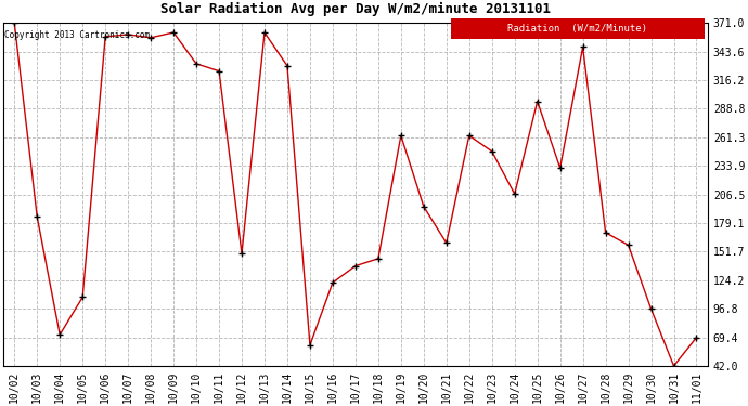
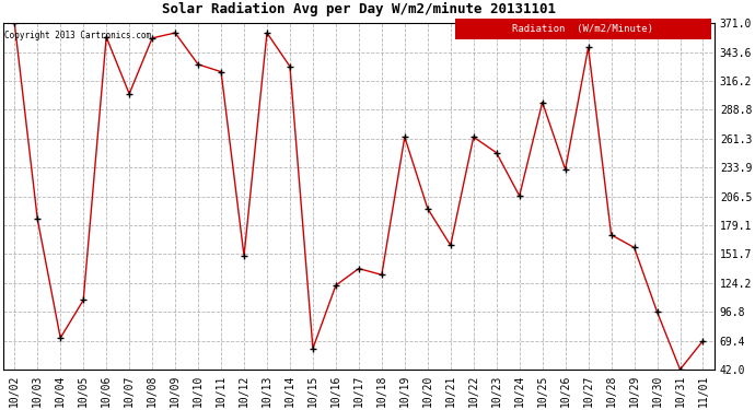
10/07: 360 -> 304
10/18: 145 -> 132
